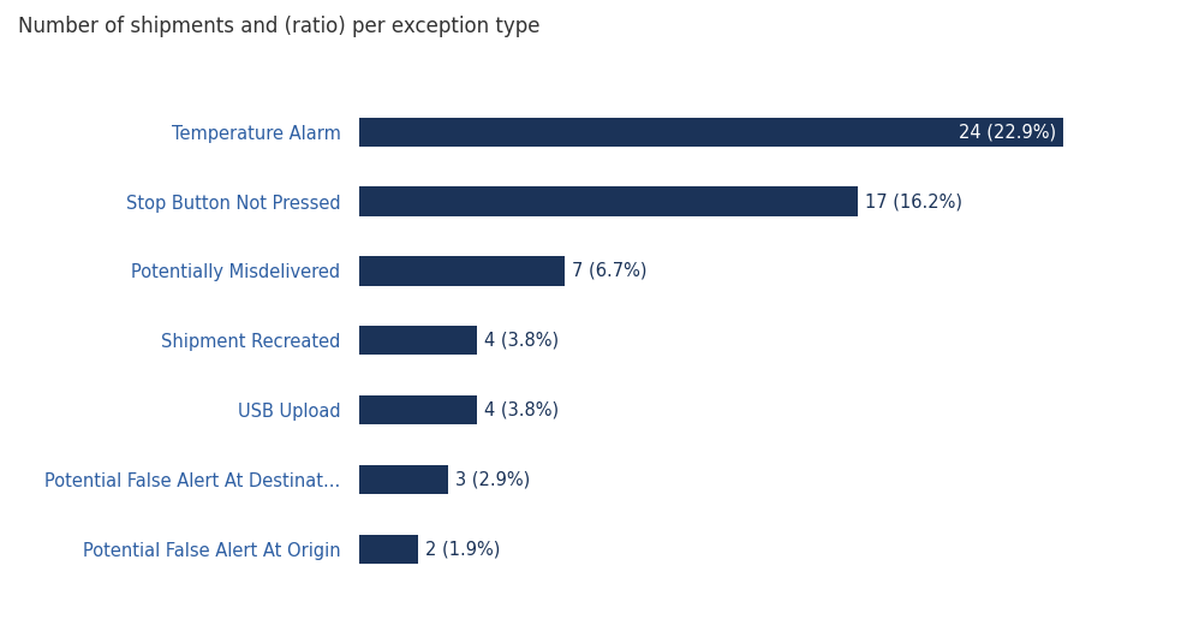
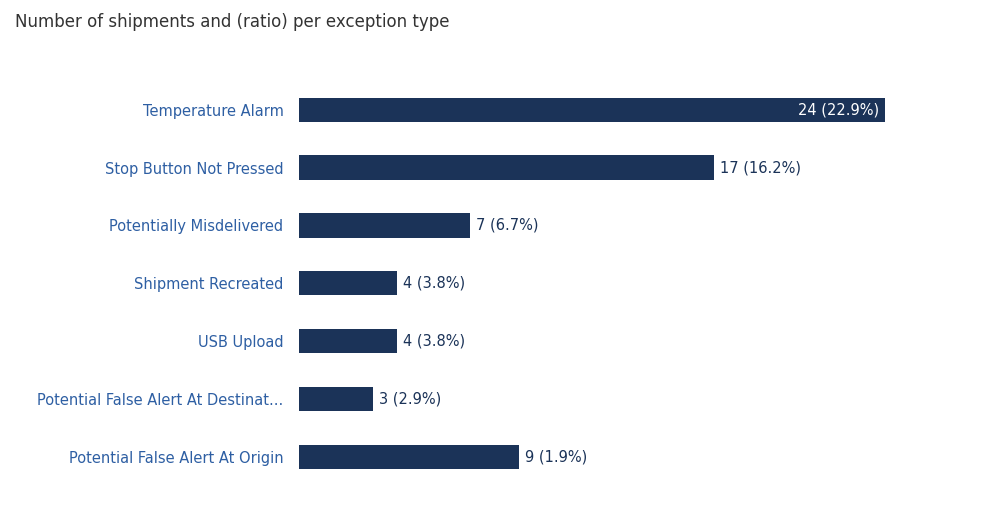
Potential False Alert At Origin: 2 -> 9
